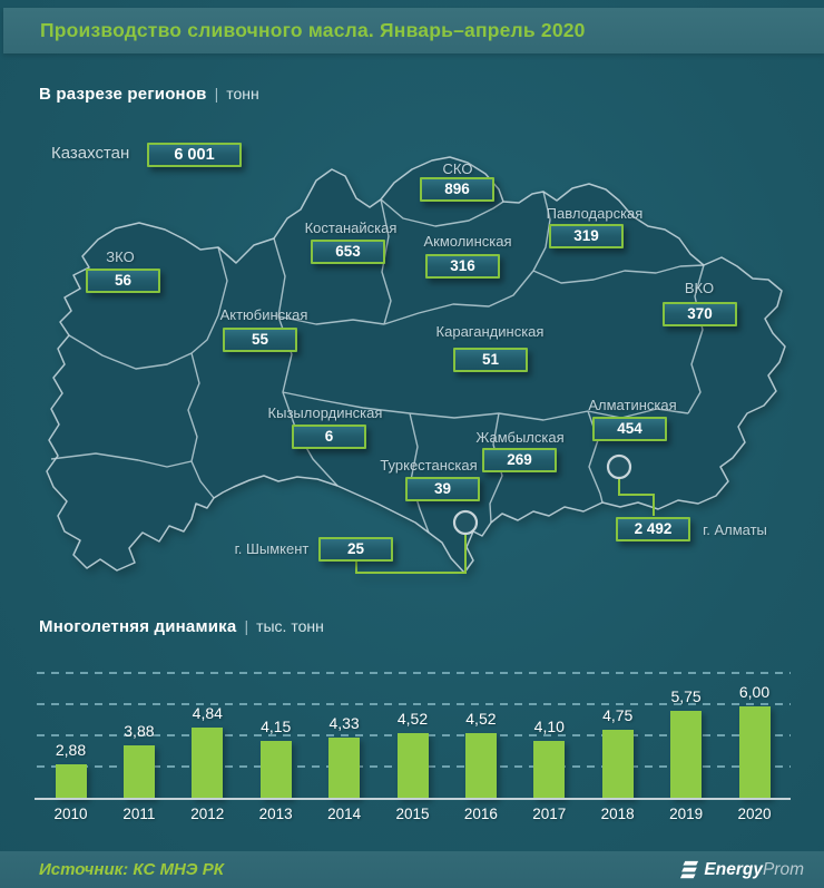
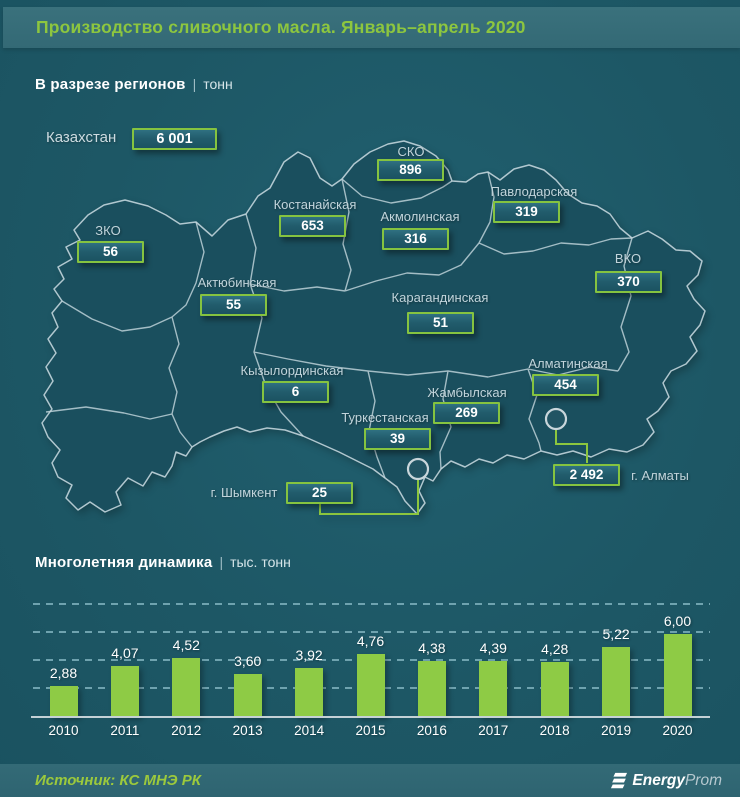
2011: 3,88 -> 4,07
2012: 4,84 -> 4,52
2013: 4,15 -> 3,60
2014: 4,33 -> 3,92
2015: 4,52 -> 4,76
2016: 4,52 -> 4,38
2017: 4,10 -> 4,39
2018: 4,75 -> 4,28
2019: 5,75 -> 5,22
